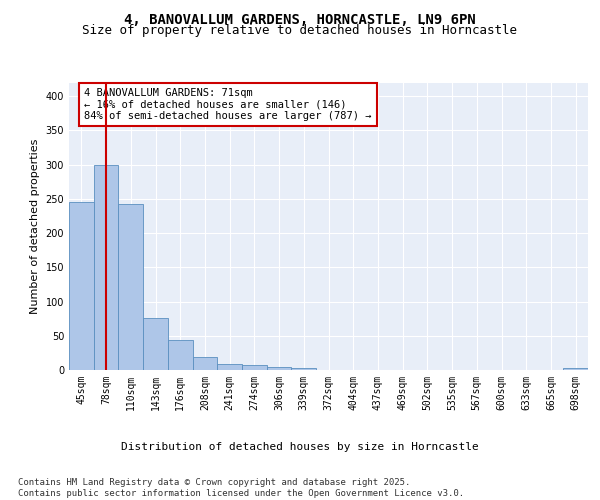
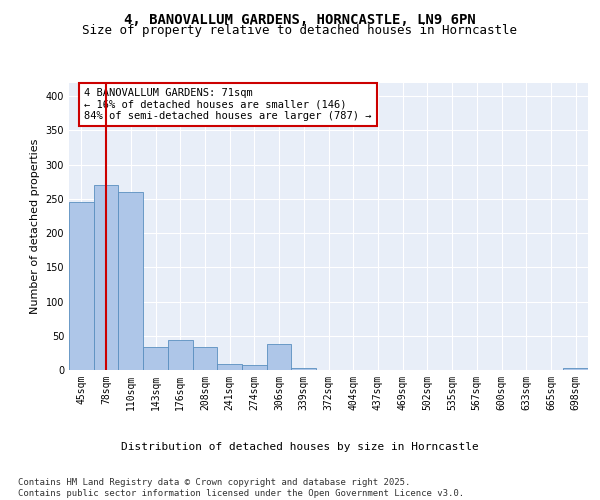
78sqm: 300 -> 270
110sqm: 243 -> 260
143sqm: 76 -> 34
208sqm: 19 -> 34
306sqm: 5 -> 38
